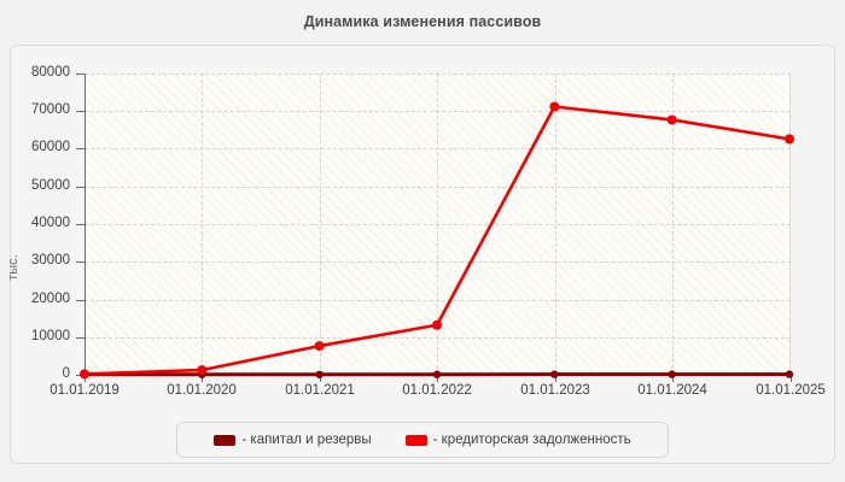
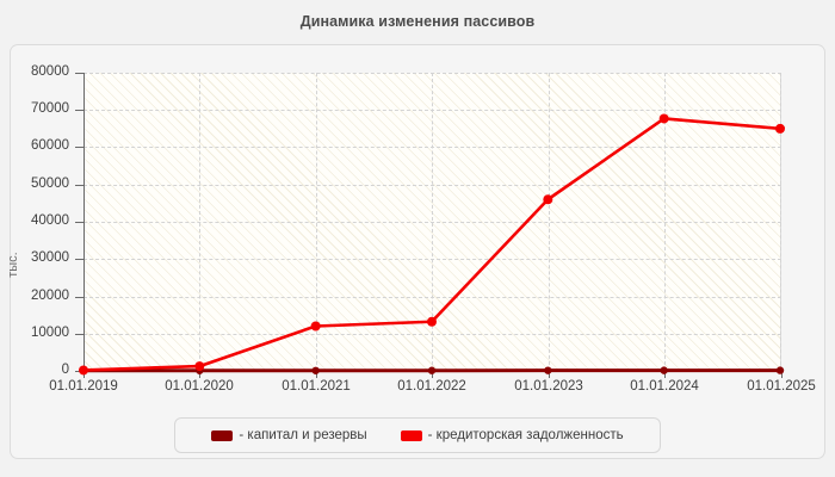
- кредиторская задолженность/01.01.2021: 8000 -> 12000
- кредиторская задолженность/01.01.2023: 71000 -> 46000
- кредиторская задолженность/01.01.2025: 63000 -> 65000
